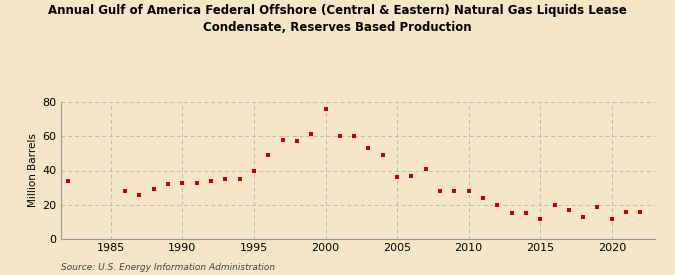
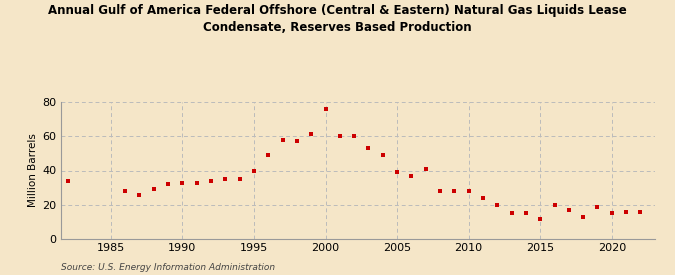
2005: 36 -> 39
2020: 12 -> 15
